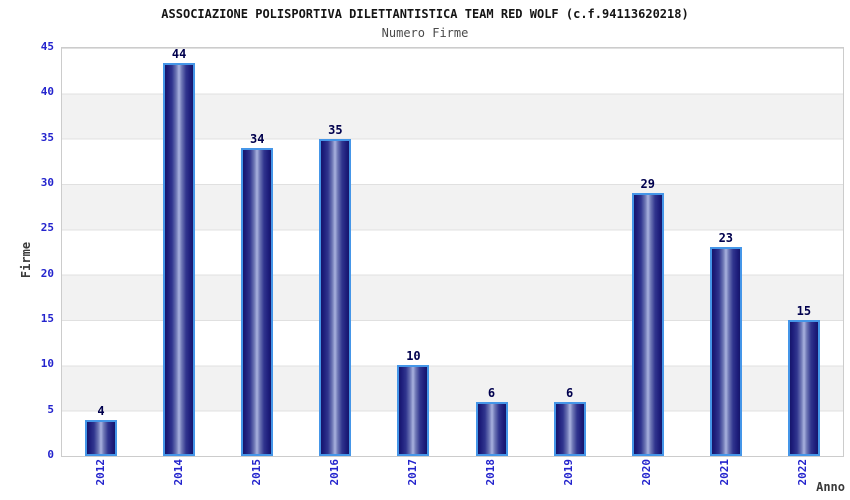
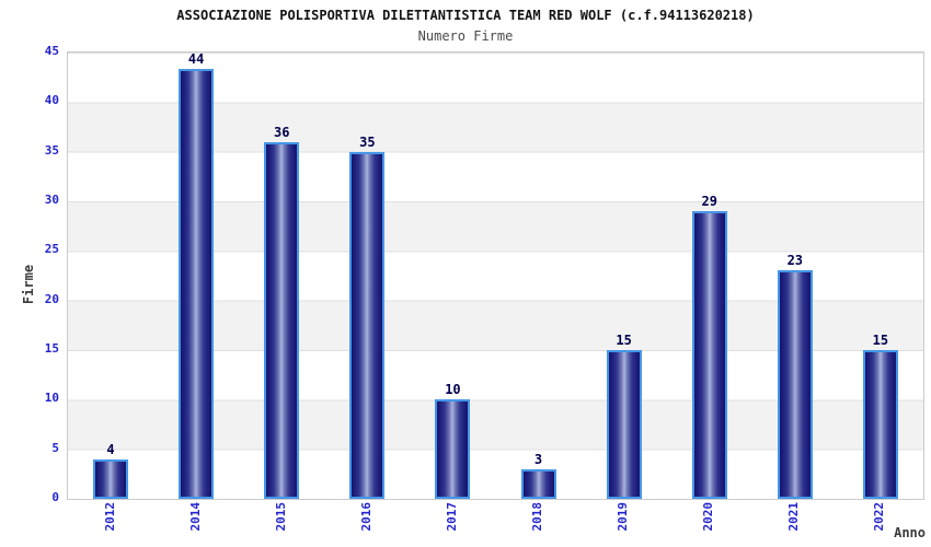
2015: 34 -> 36
2018: 6 -> 3
2019: 6 -> 15
